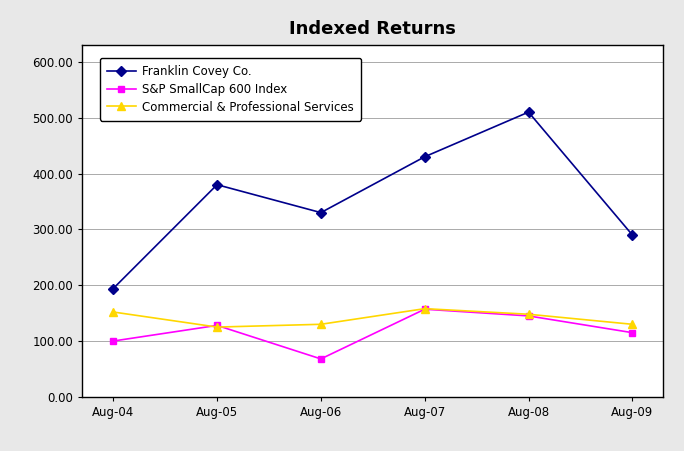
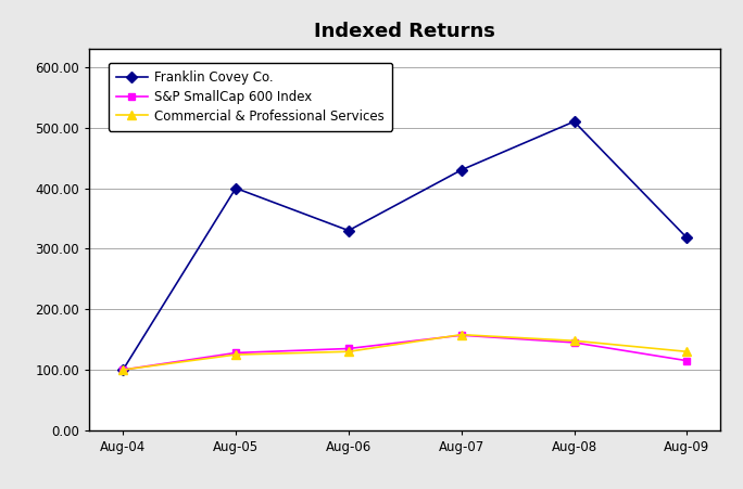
Franklin Covey Co./Aug-04: 194 -> 100
Commercial & Professional Services/Aug-04: 152 -> 100
Franklin Covey Co./Aug-05: 380 -> 400
S&P SmallCap 600 Index/Aug-06: 68 -> 135
Franklin Covey Co./Aug-09: 290 -> 318
